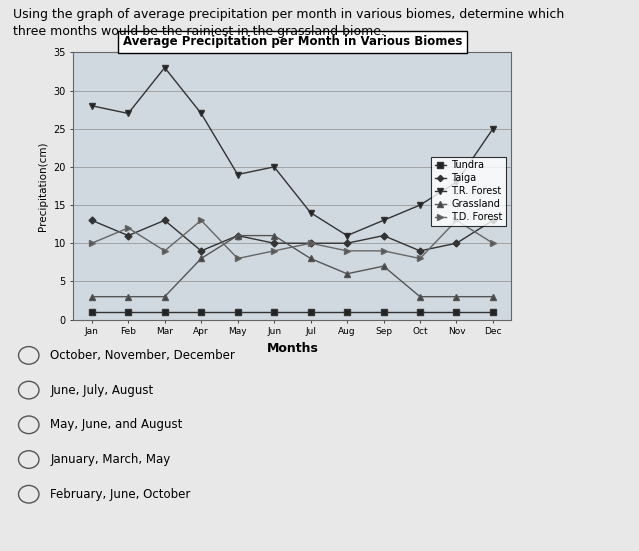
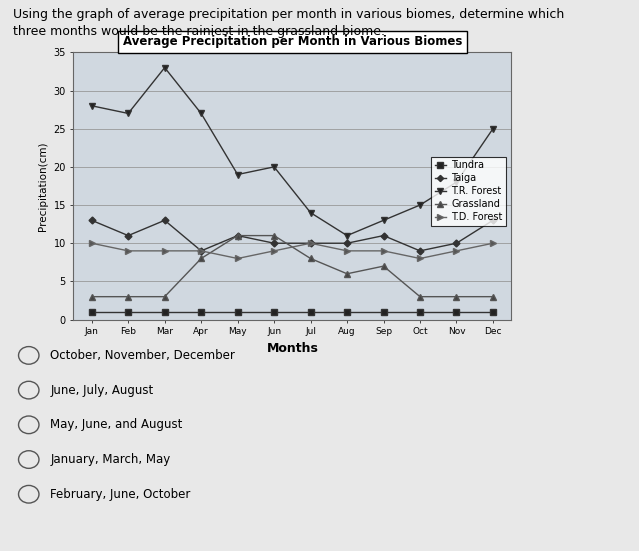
T.D. Forest/Feb: 12 -> 9
T.D. Forest/Apr: 13 -> 9
T.D. Forest/Nov: 13 -> 9
